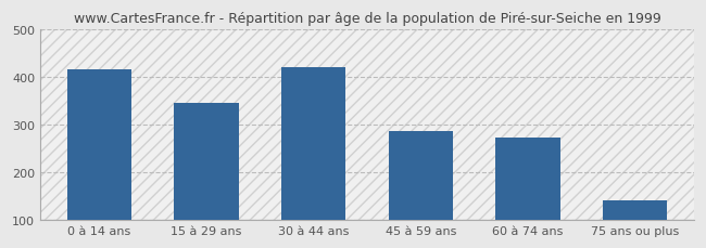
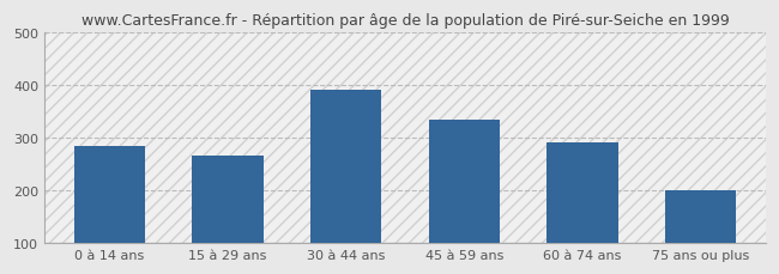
0 à 14 ans: 415 -> 285
15 à 29 ans: 345 -> 265
30 à 44 ans: 420 -> 390
45 à 59 ans: 287 -> 335
60 à 74 ans: 272 -> 290
75 ans ou plus: 142 -> 200
